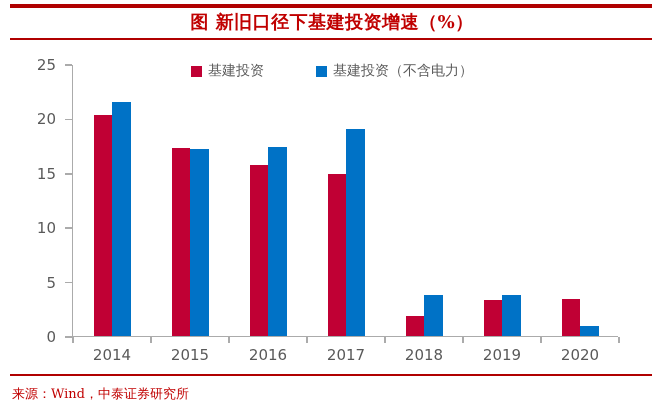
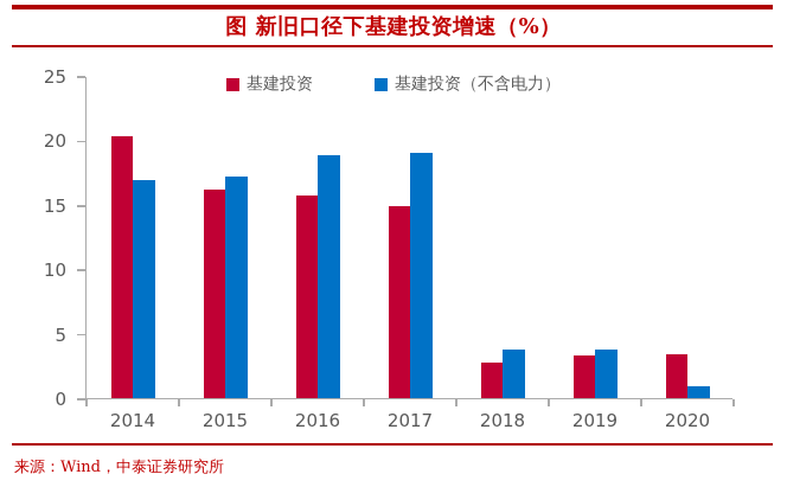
基建投资（不含电力）/2014: 21.5 -> 16.9
基建投资/2015: 17.3 -> 16.2
基建投资（不含电力）/2016: 17.4 -> 18.8
基建投资/2018: 1.8 -> 2.8
